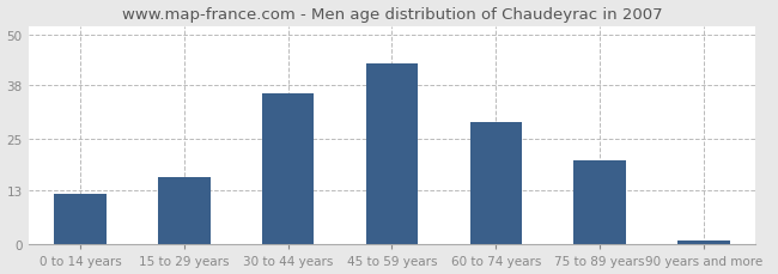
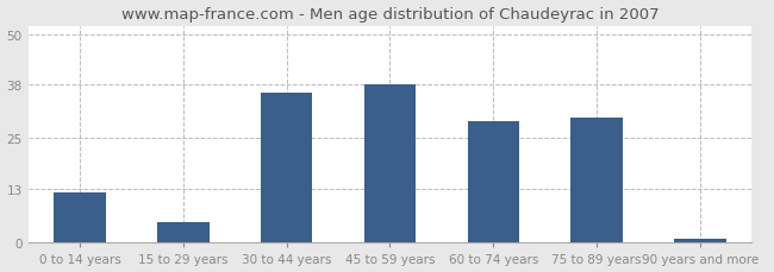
15 to 29 years: 16 -> 5
45 to 59 years: 43 -> 38
75 to 89 years: 20 -> 30
